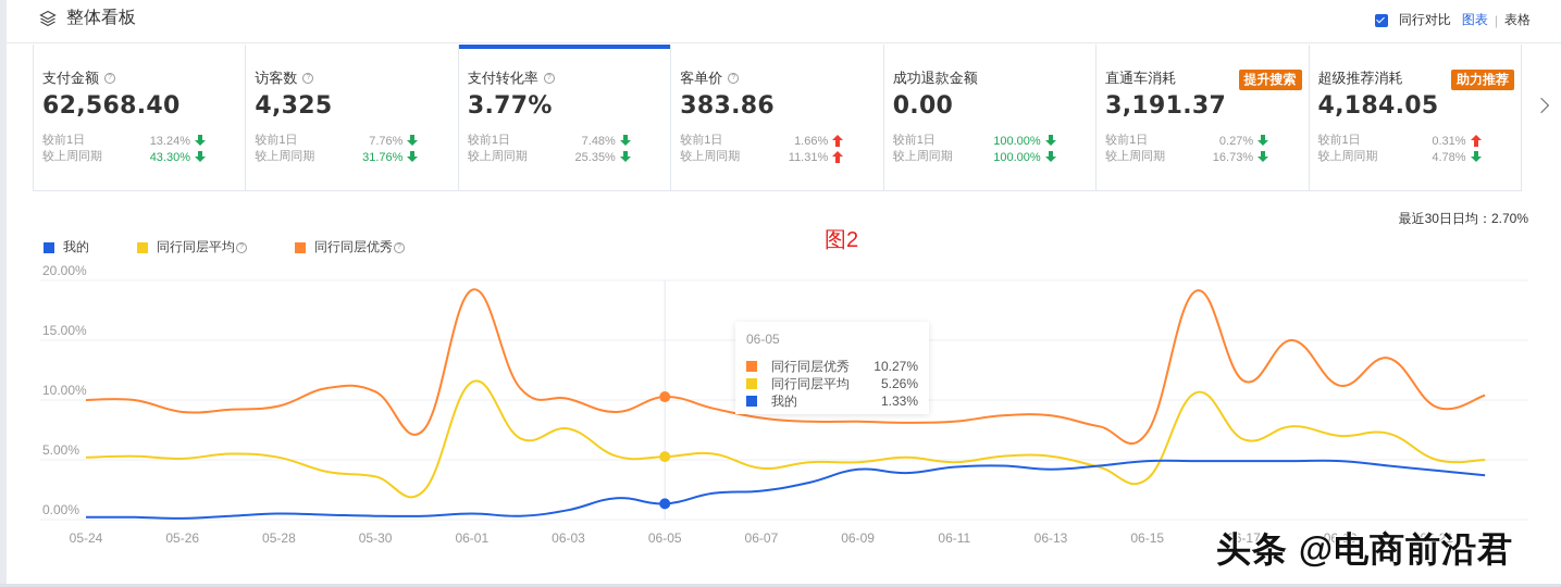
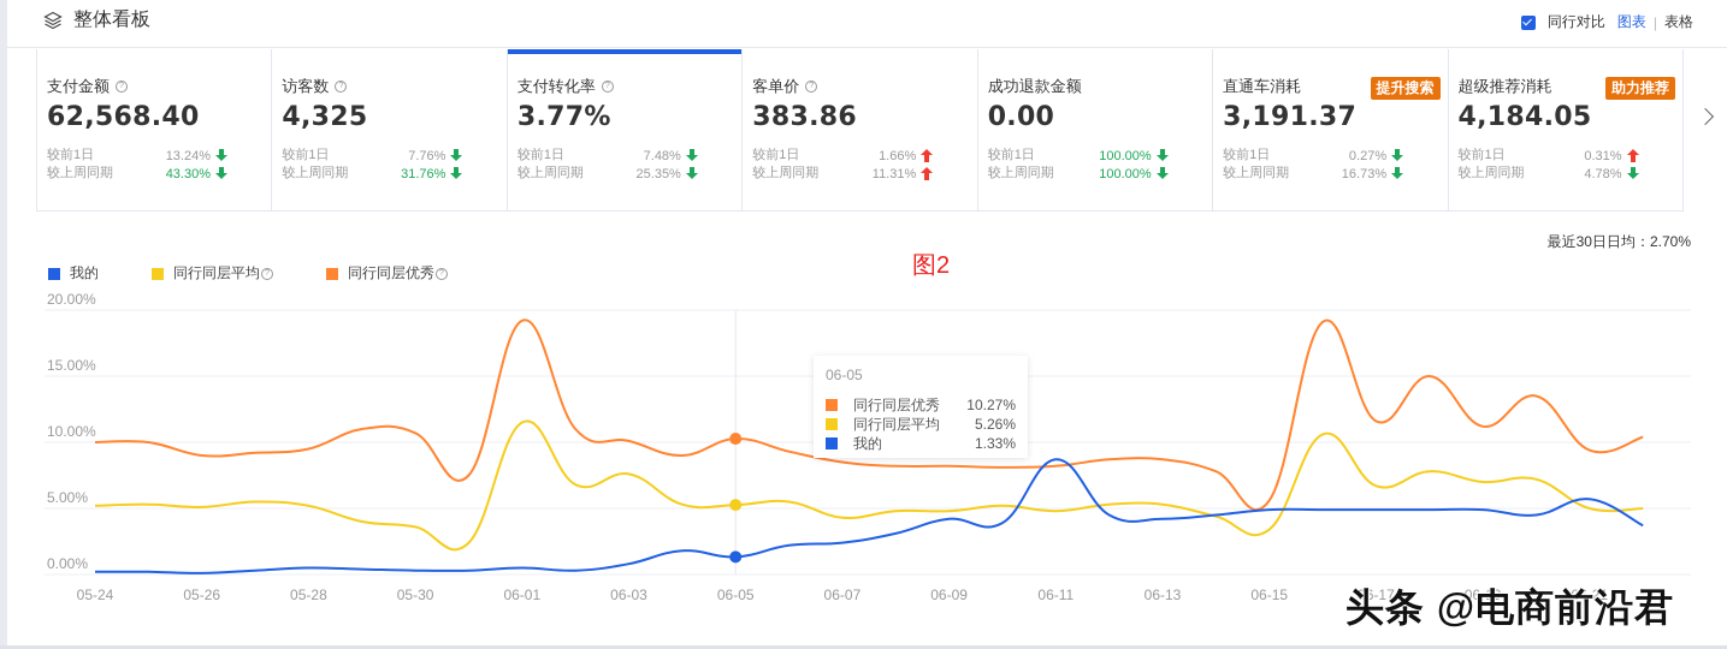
我的/06-11: 4.4% -> 8.7%
同行同层优秀/06-15: 7.3% -> 5.6%
我的/06-21: 4.1% -> 5.7%
